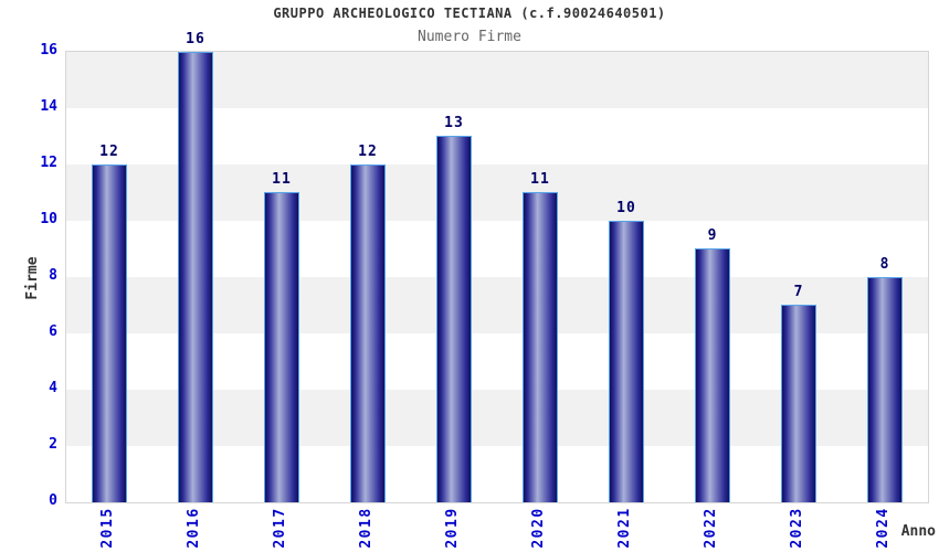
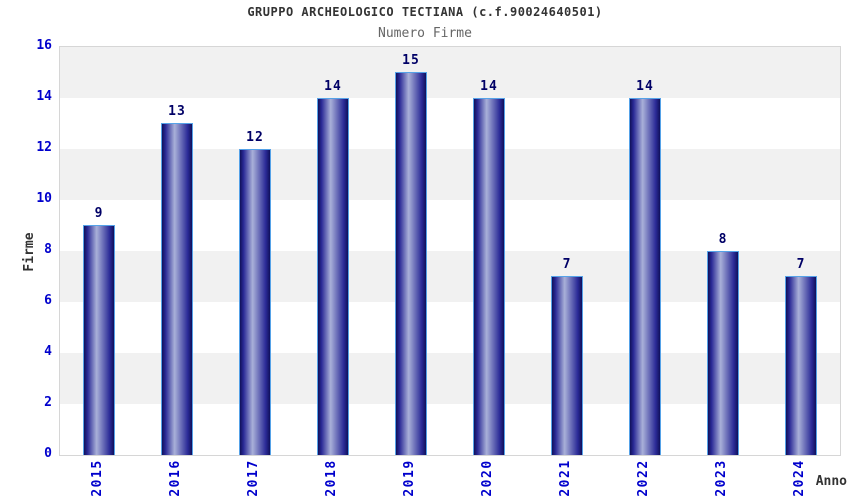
2015: 12 -> 9
2016: 16 -> 13
2017: 11 -> 12
2018: 12 -> 14
2019: 13 -> 15
2020: 11 -> 14
2021: 10 -> 7
2022: 9 -> 14
2023: 7 -> 8
2024: 8 -> 7
